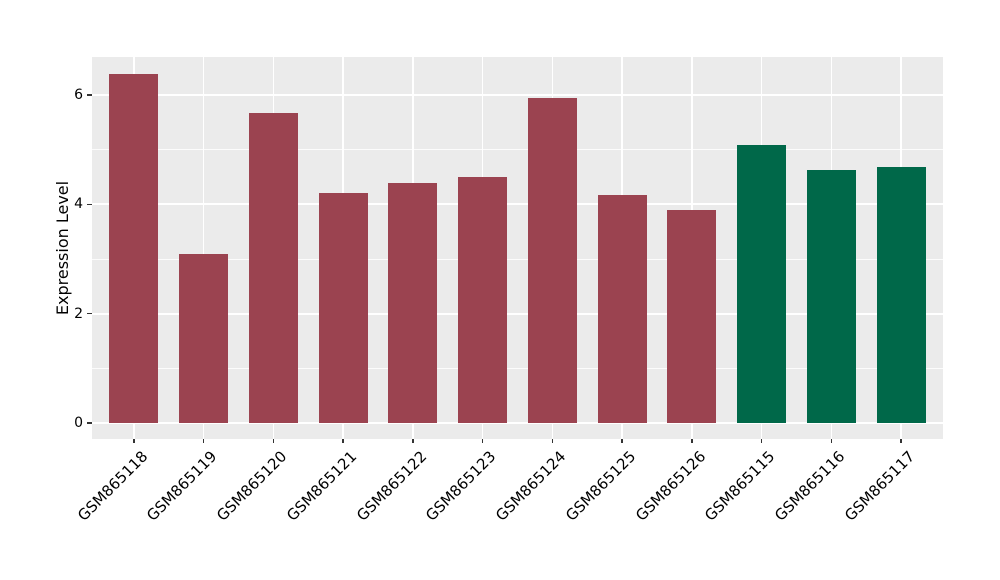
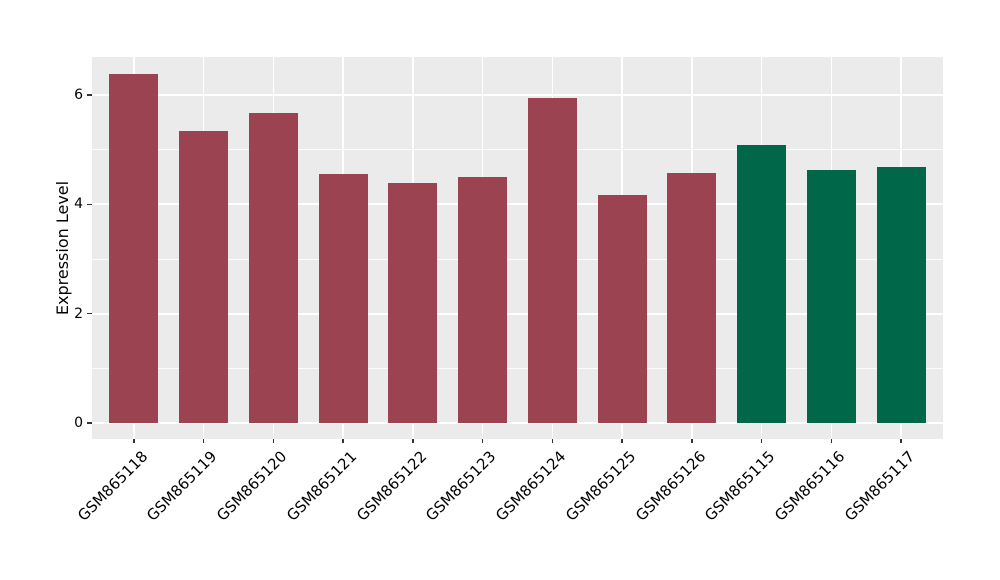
GSM865119: 3.1 -> 5.3
GSM865121: 4.2 -> 4.6
GSM865126: 3.9 -> 4.6
